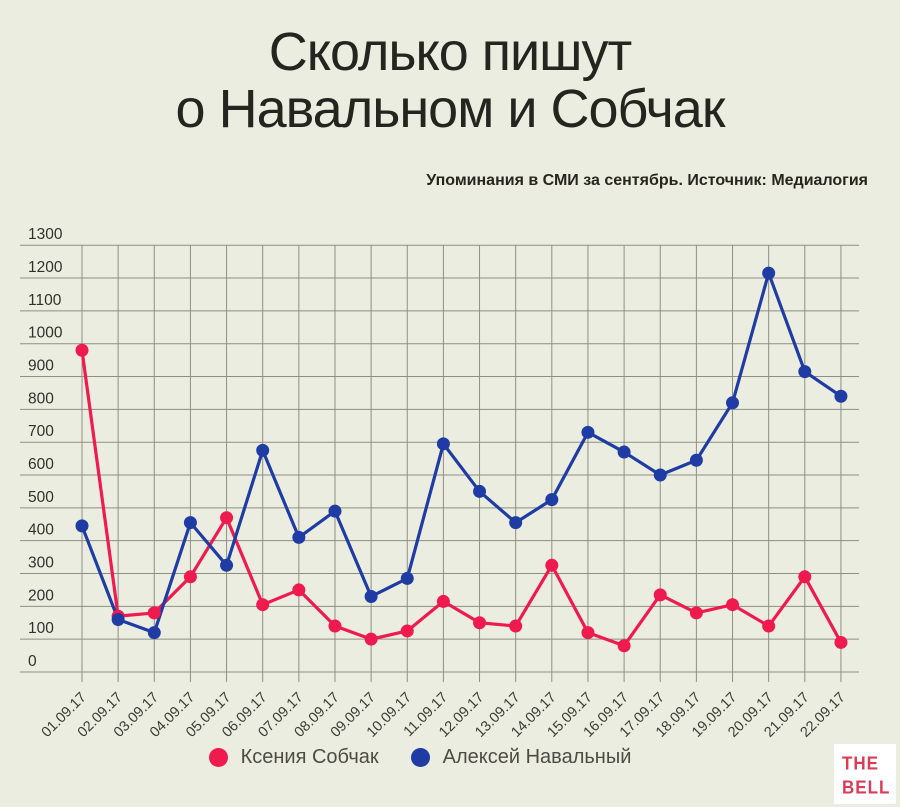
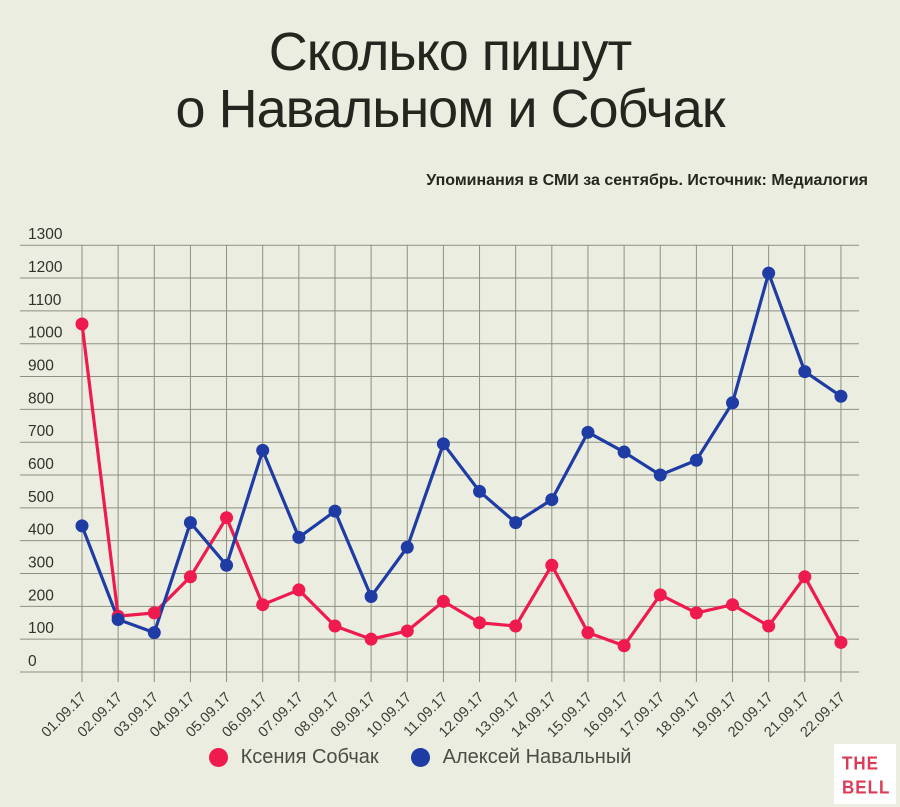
Ксения Собчак/01.09.17: 980 -> 1060
Алексей Навальный/10.09.17: 280 -> 380
